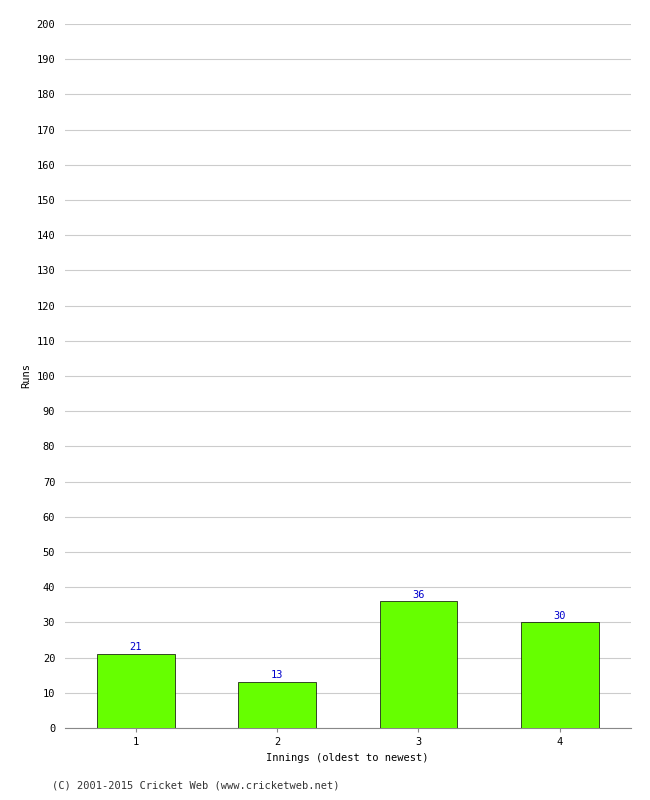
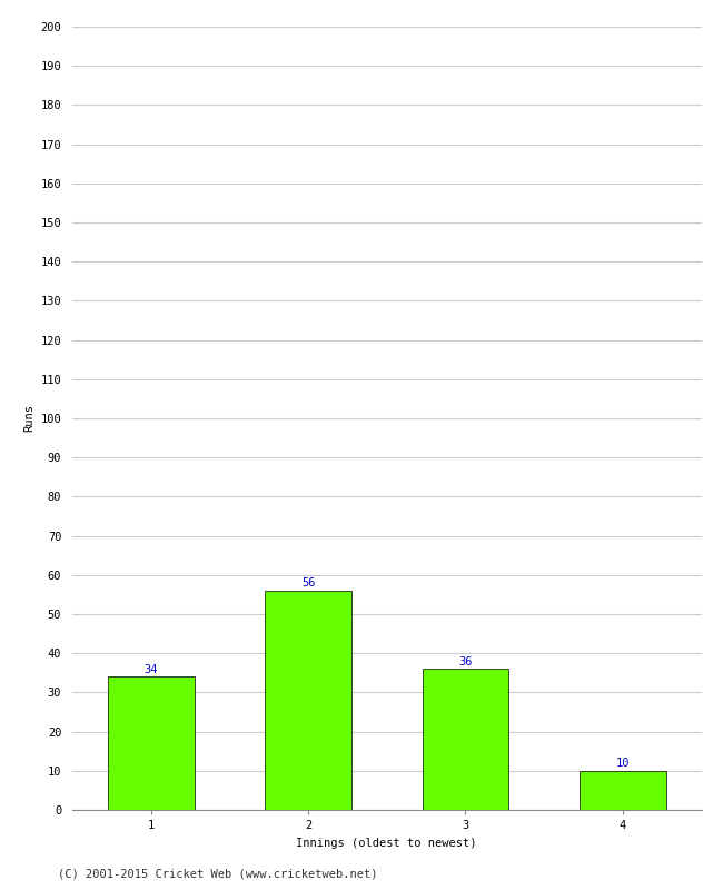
1: 21 -> 34
2: 13 -> 56
4: 30 -> 10
